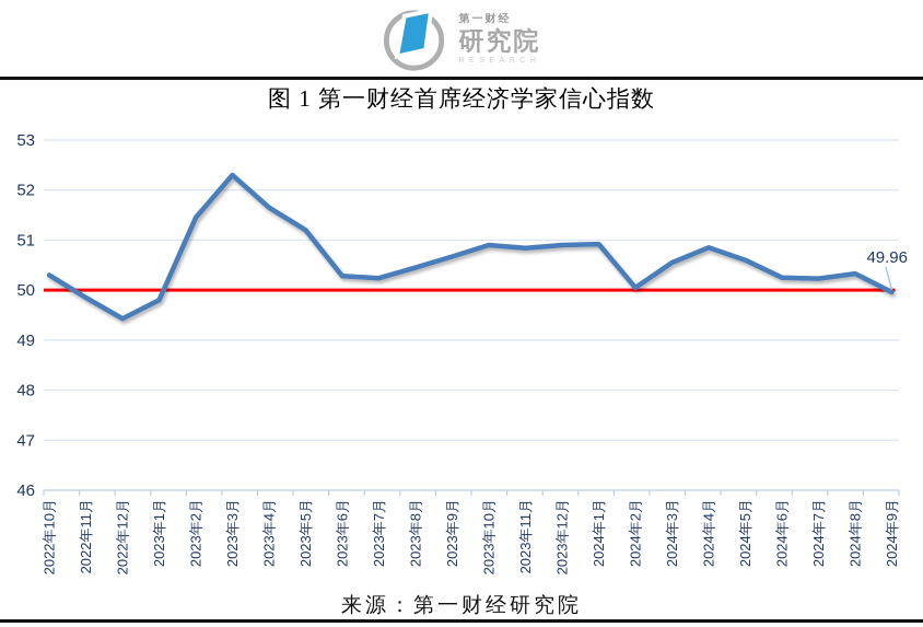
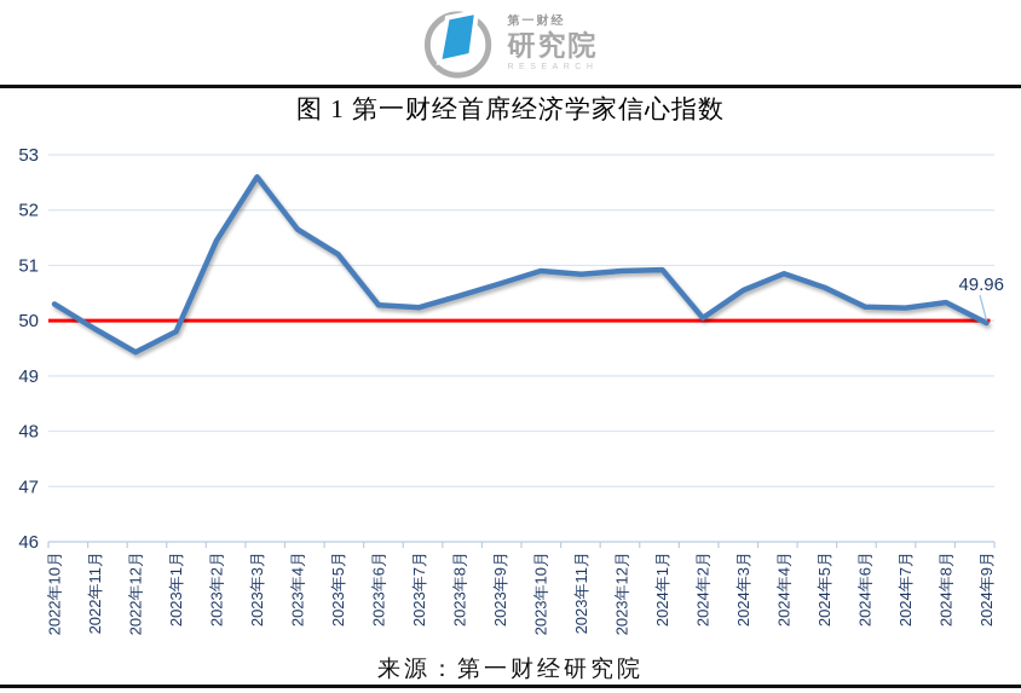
2023年3月: 52.3 -> 52.6
